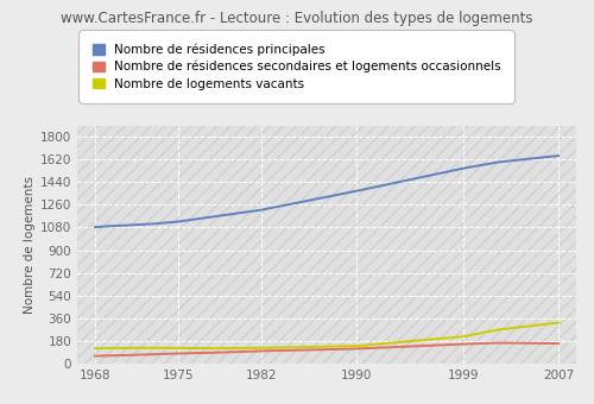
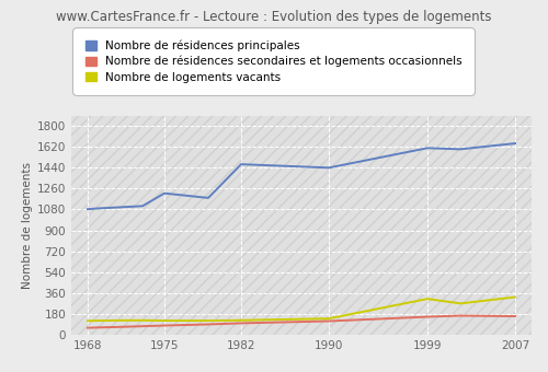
Nombre de résidences principales/1975: 1130 -> 1220
Nombre de résidences principales/1982: 1220 -> 1470
Nombre de résidences principales/1990: 1370 -> 1440
Nombre de résidences principales/1999: 1550 -> 1610
Nombre de logements vacants/1999: 220 -> 310
